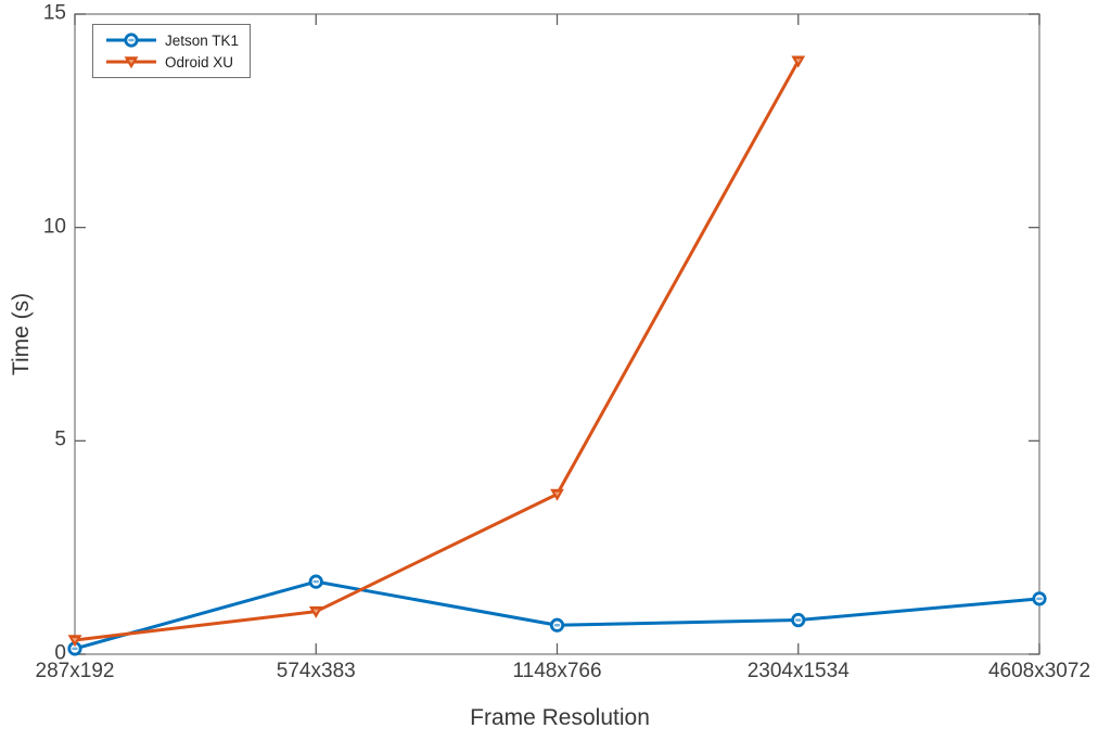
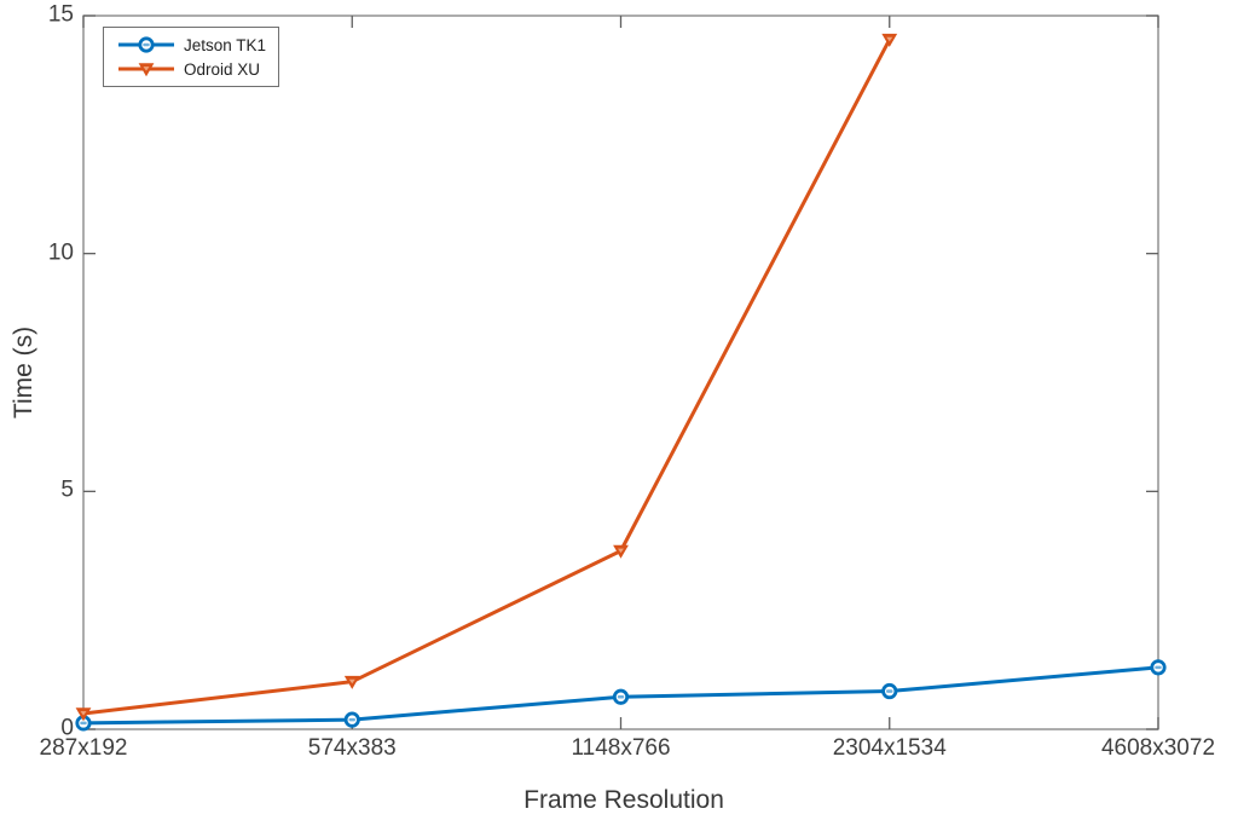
Jetson TK1/574x383: 1.7 -> 0.2
Odroid XU/2304x1534: 13.9 -> 14.5
